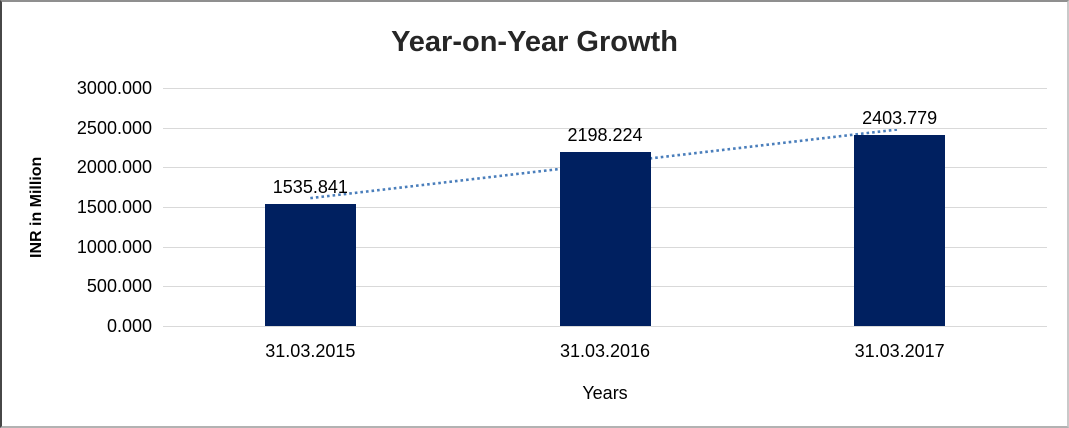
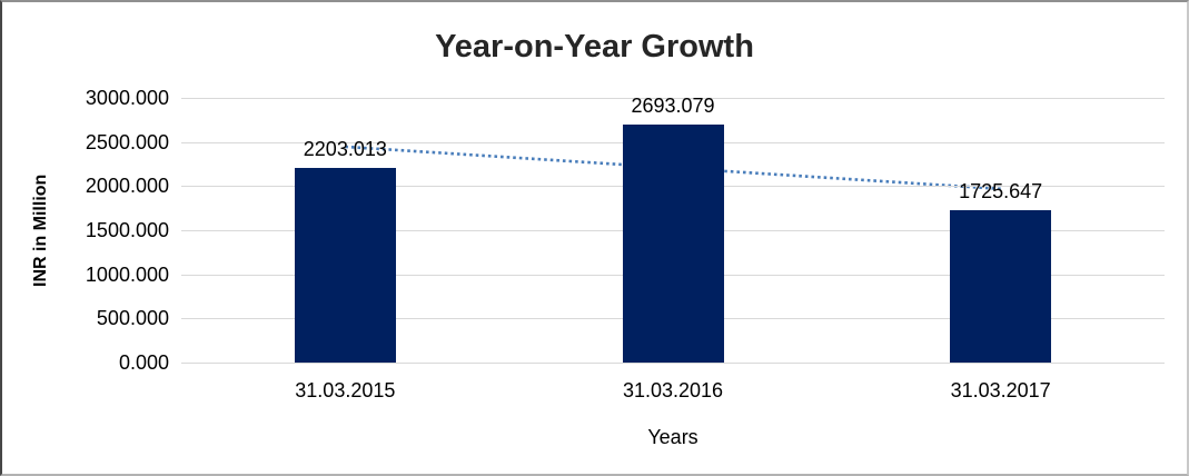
31.03.2015: 1535.841 -> 2203.013
31.03.2016: 2198.224 -> 2693.079
31.03.2017: 2403.779 -> 1725.647
